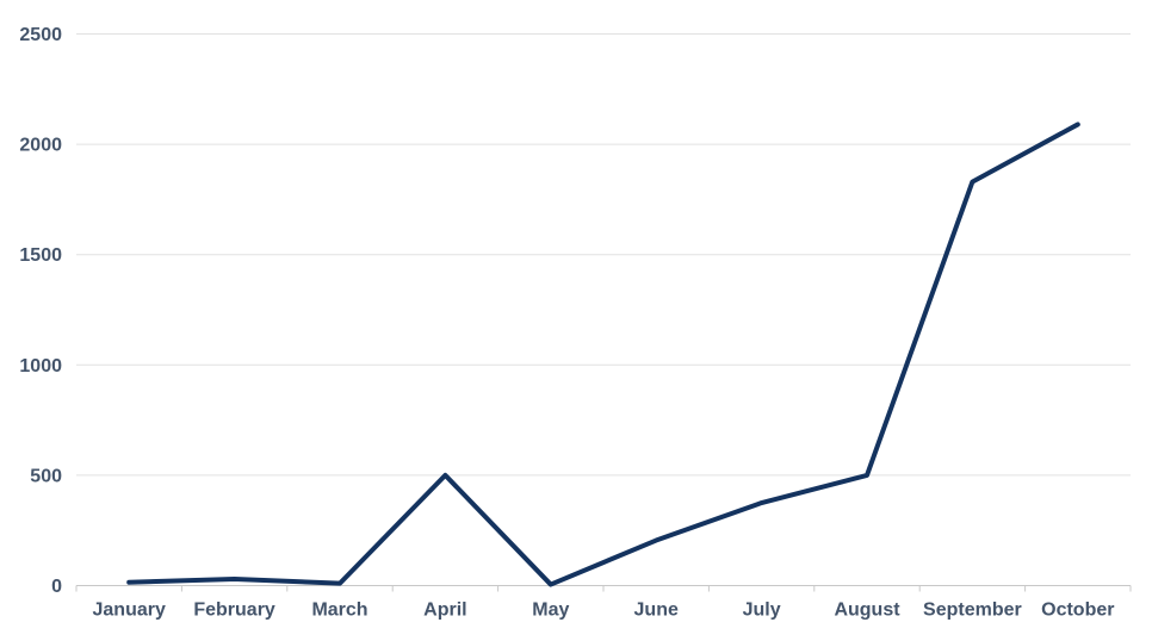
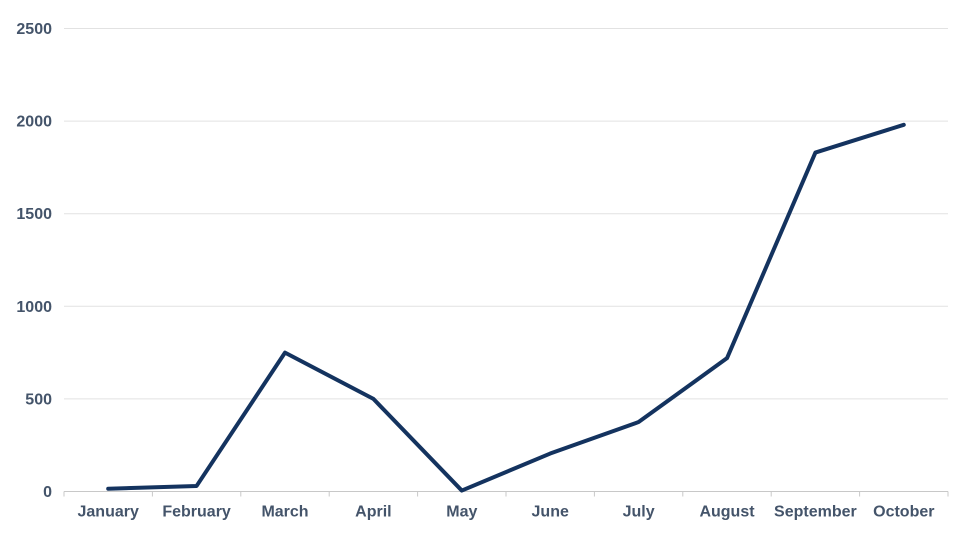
March: 10 -> 750
August: 500 -> 720
October: 2090 -> 1980
